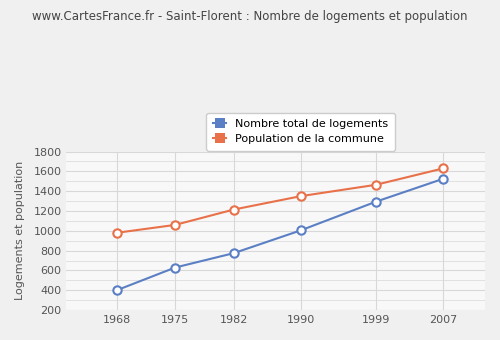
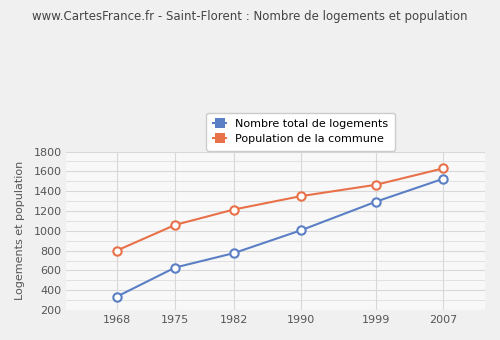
Nombre total de logements/1968: 400 -> 340
Population de la commune/1968: 980 -> 800
